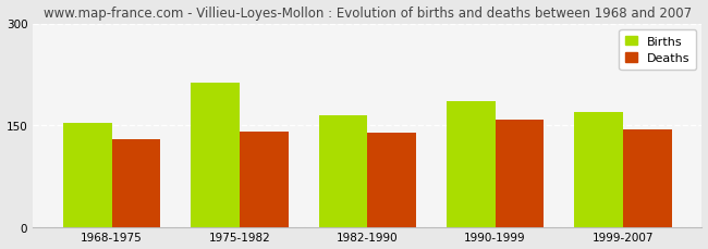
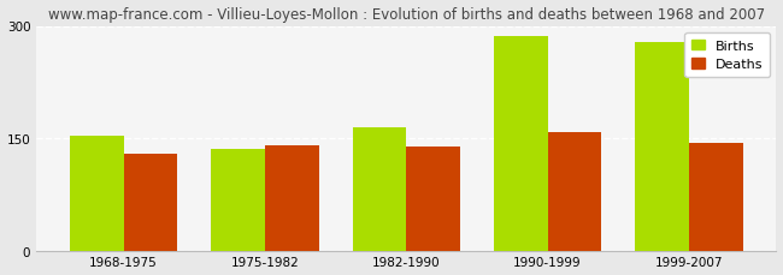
Births/1975-1982: 212 -> 135
Births/1990-1999: 186 -> 287
Births/1999-2007: 170 -> 278
